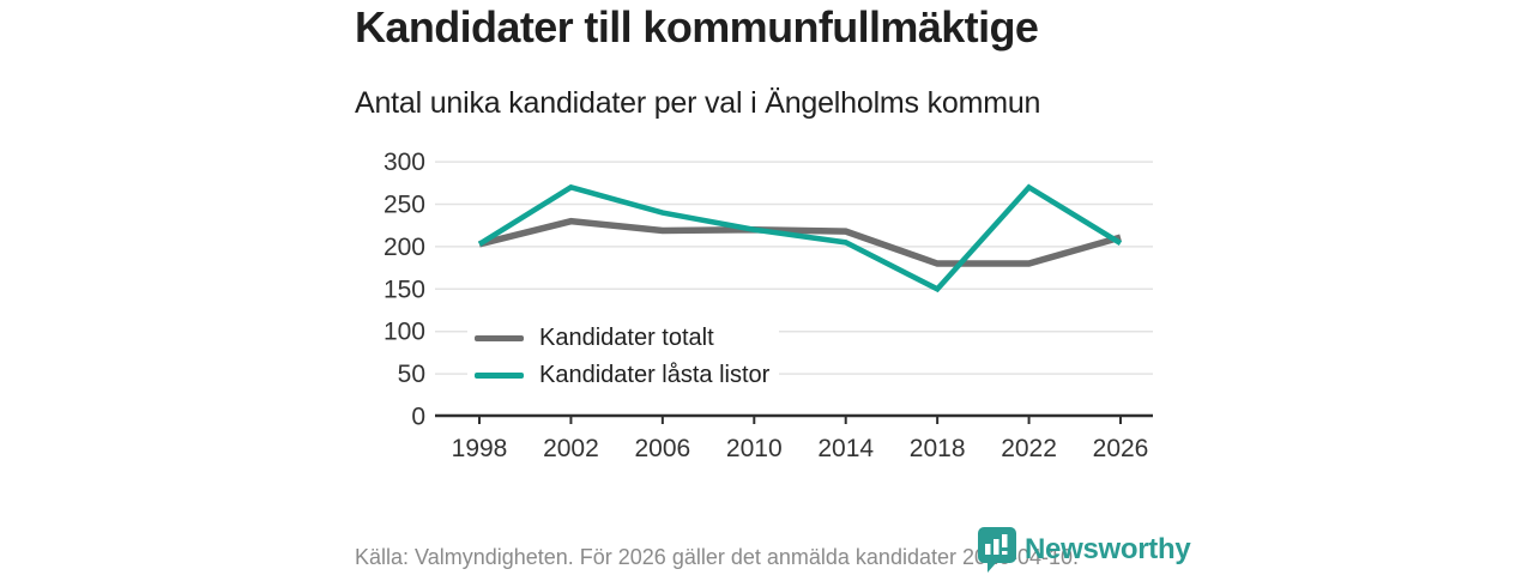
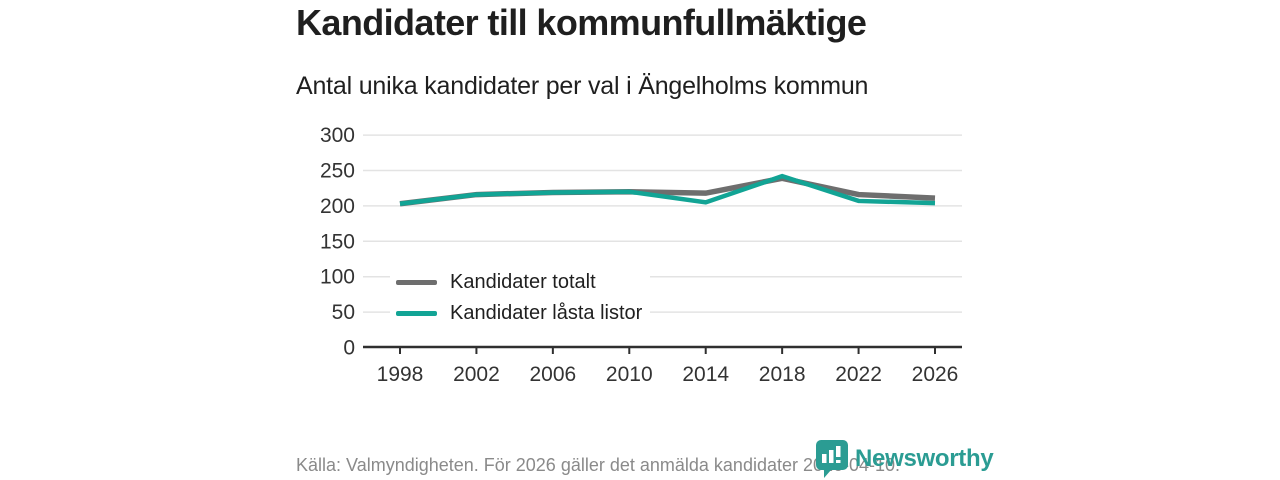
Kandidater totalt/2002: 230 -> 220
Kandidater låsta listor/2002: 270 -> 220
Kandidater låsta listor/2006: 240 -> 220
Kandidater totalt/2018: 180 -> 240
Kandidater låsta listor/2018: 150 -> 240
Kandidater totalt/2022: 180 -> 220
Kandidater låsta listor/2022: 270 -> 210
